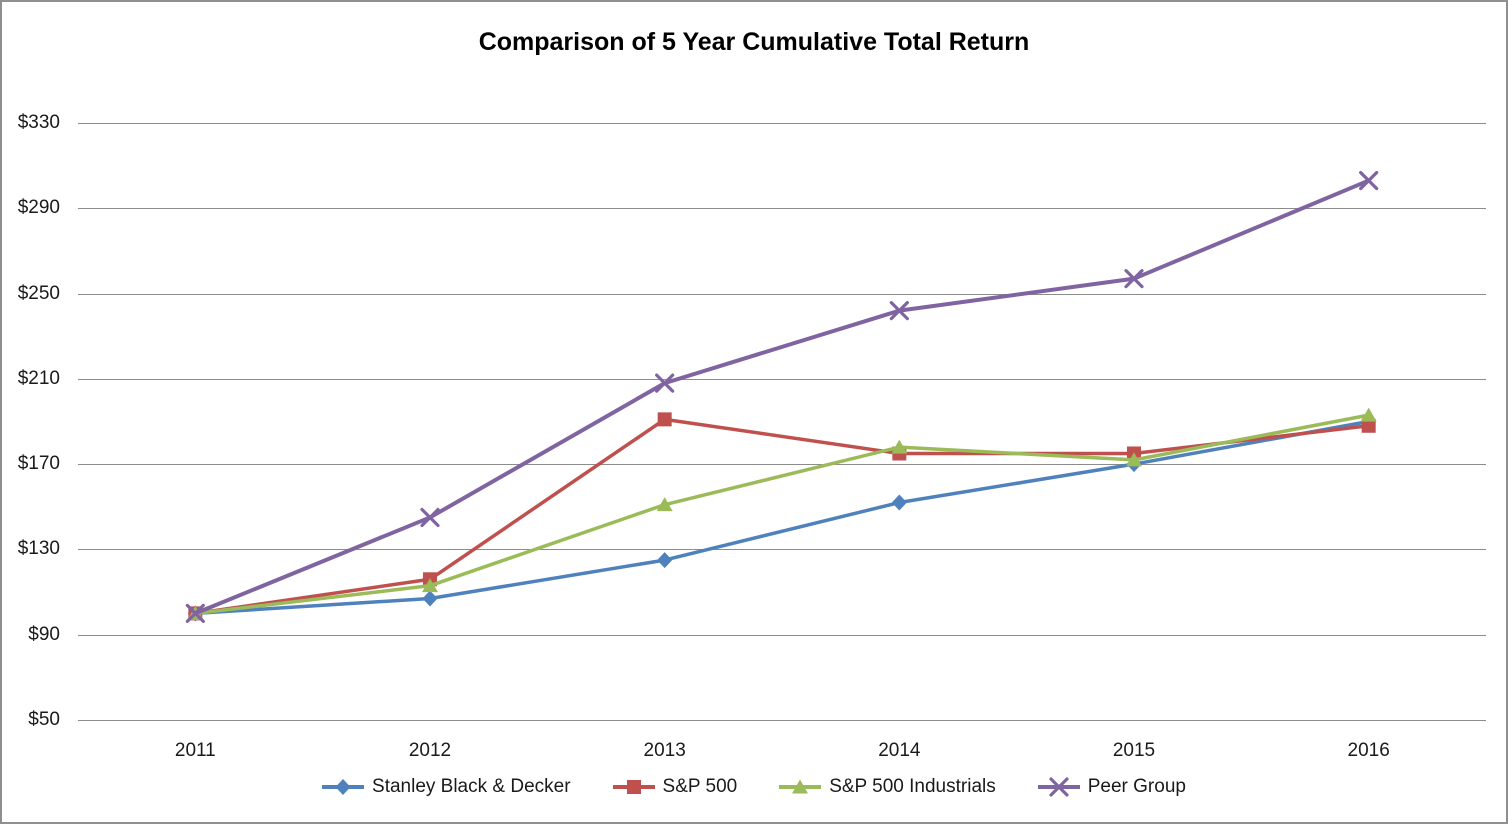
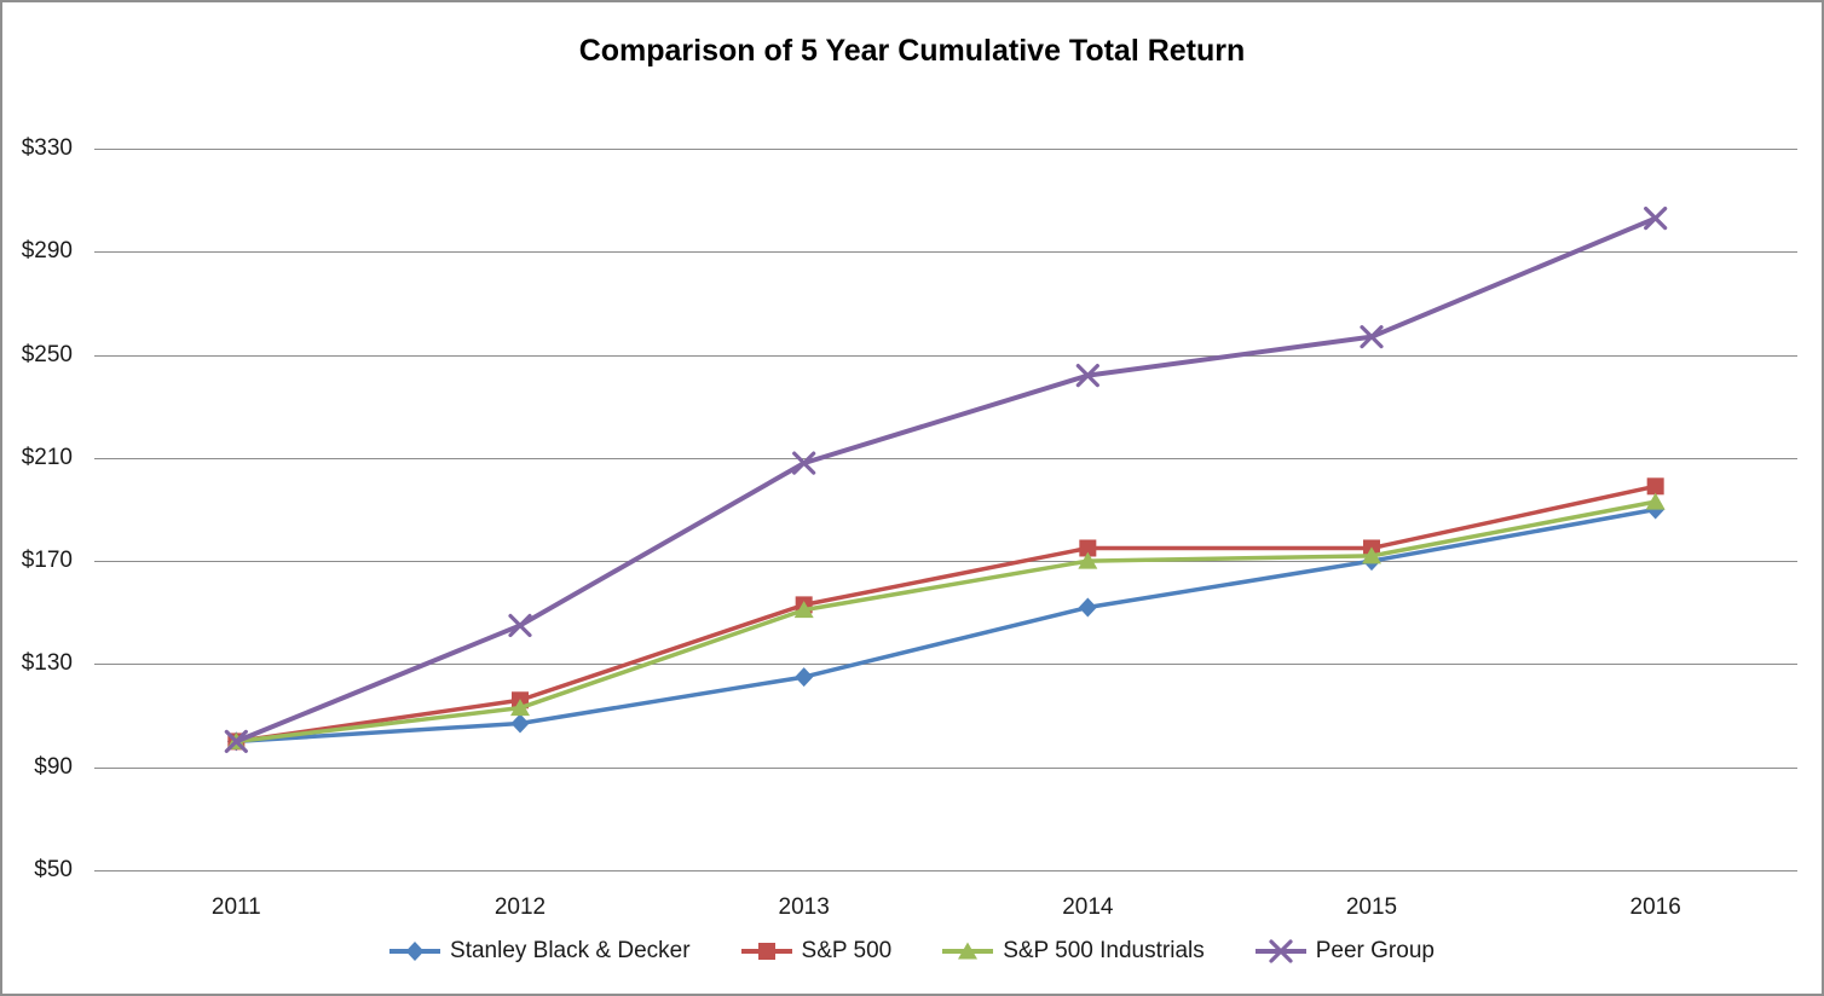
S&P 500/2013: $191 -> $153
S&P 500 Industrials/2014: $178 -> $170
S&P 500/2016: $188 -> $199
